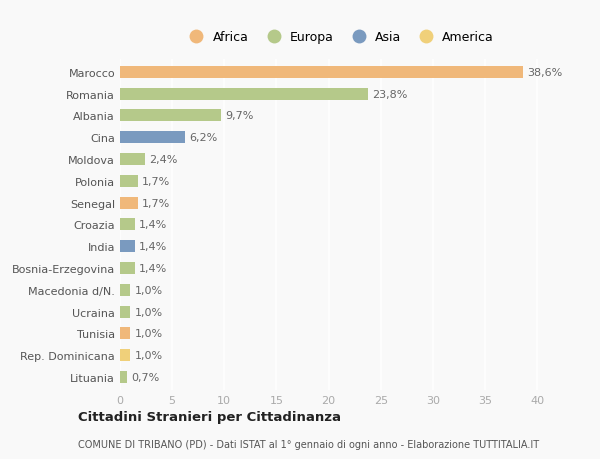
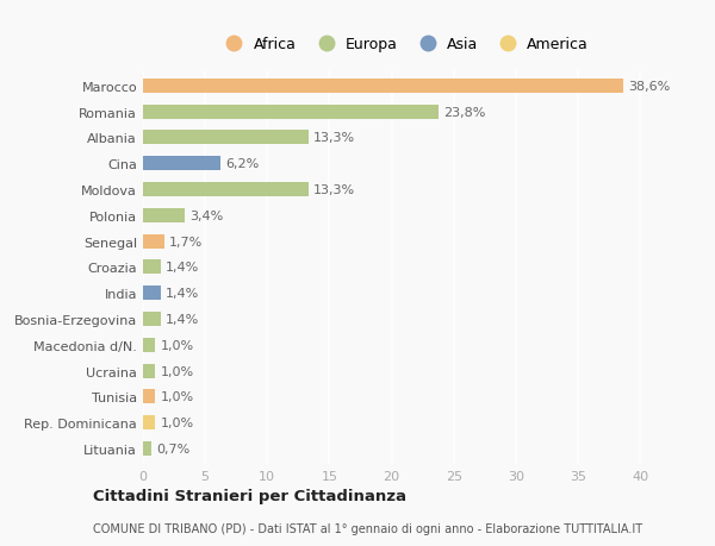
Albania: 9,7% -> 13,3%
Moldova: 2,4% -> 13,3%
Polonia: 1,7% -> 3,4%
